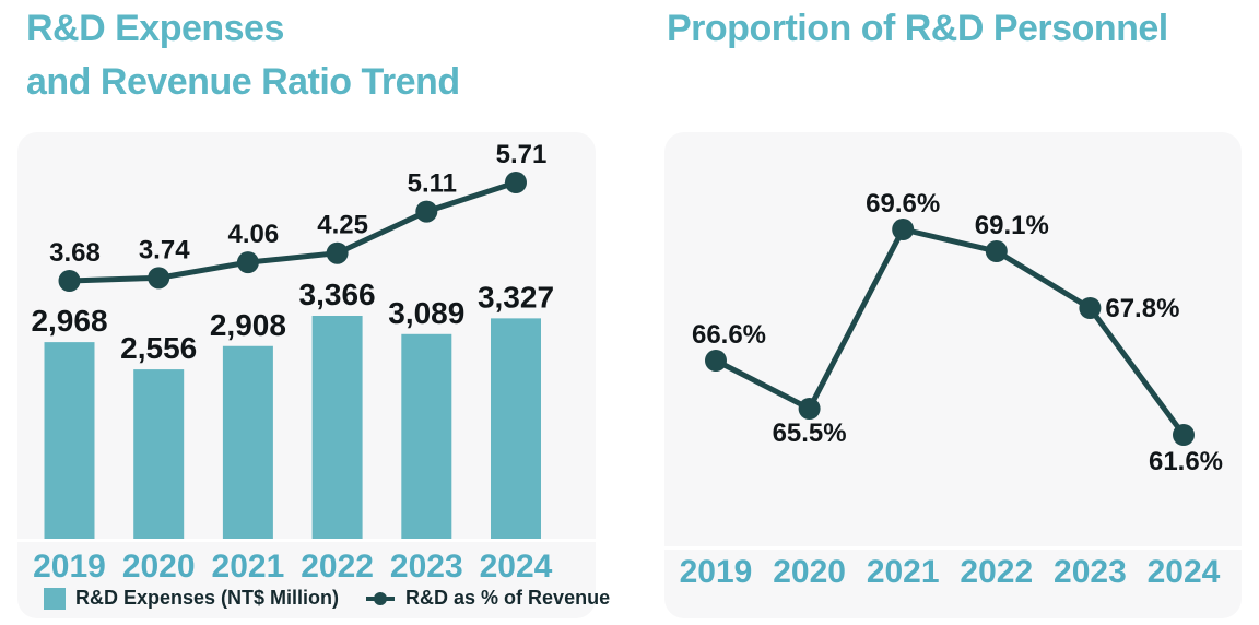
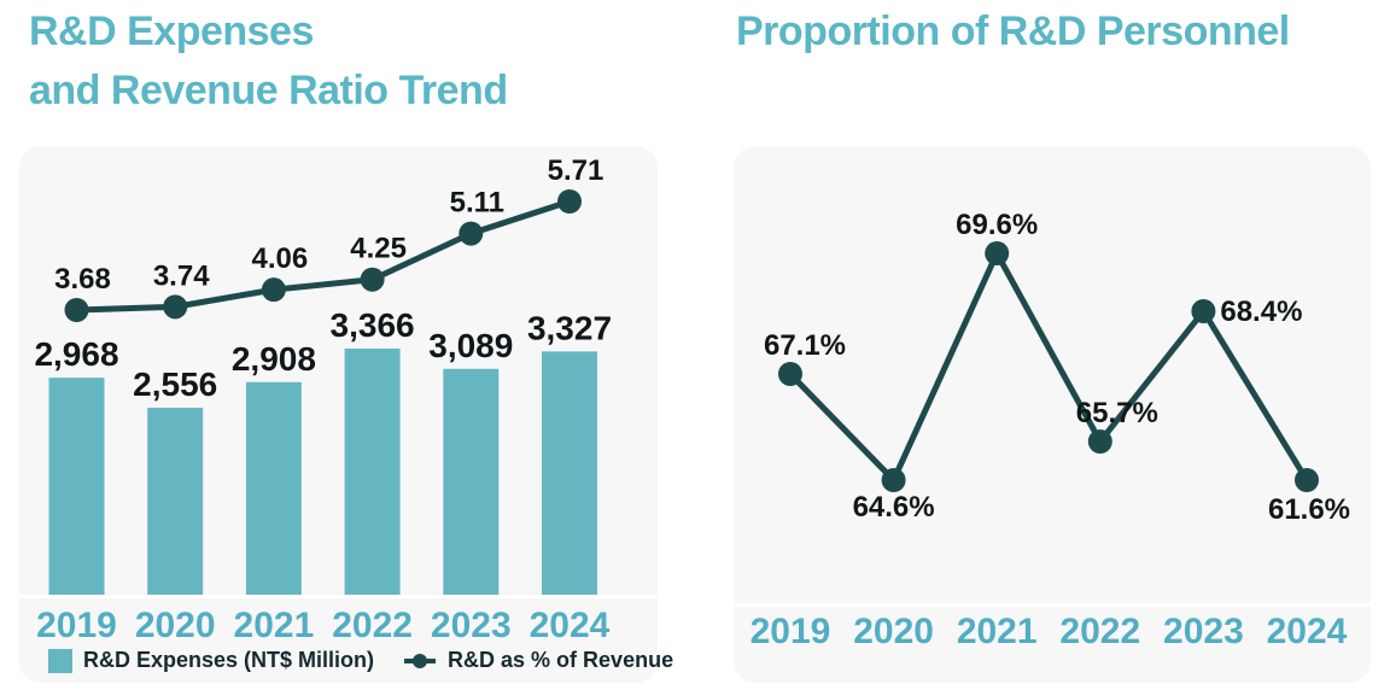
Proportion of R&D Personnel/2019: 66.6% -> 67.1%
Proportion of R&D Personnel/2020: 65.5% -> 64.6%
Proportion of R&D Personnel/2022: 69.1% -> 65.7%
Proportion of R&D Personnel/2023: 67.8% -> 68.4%
